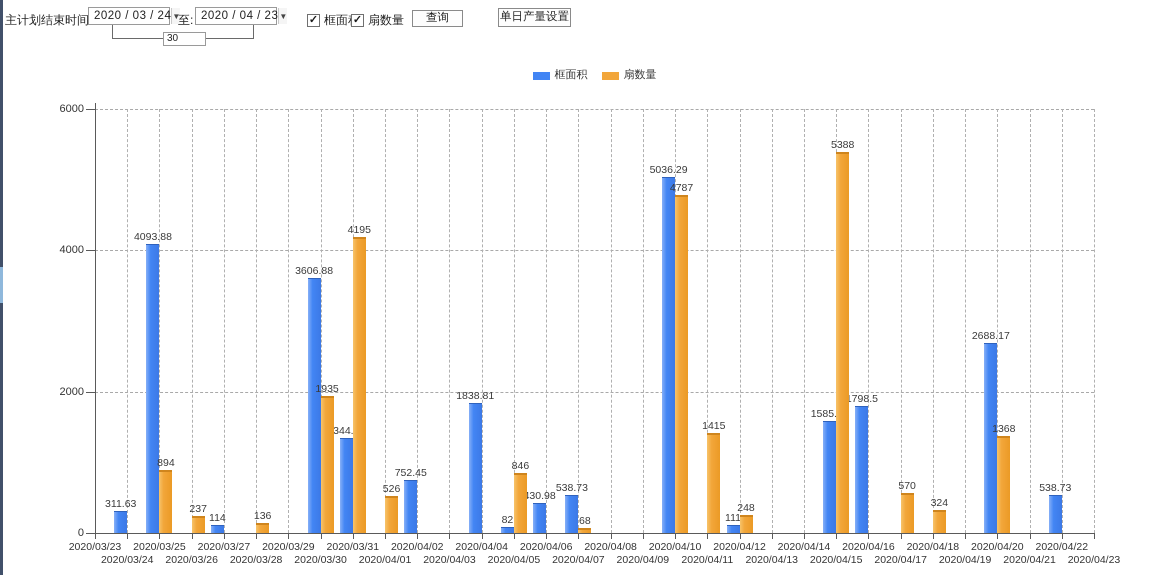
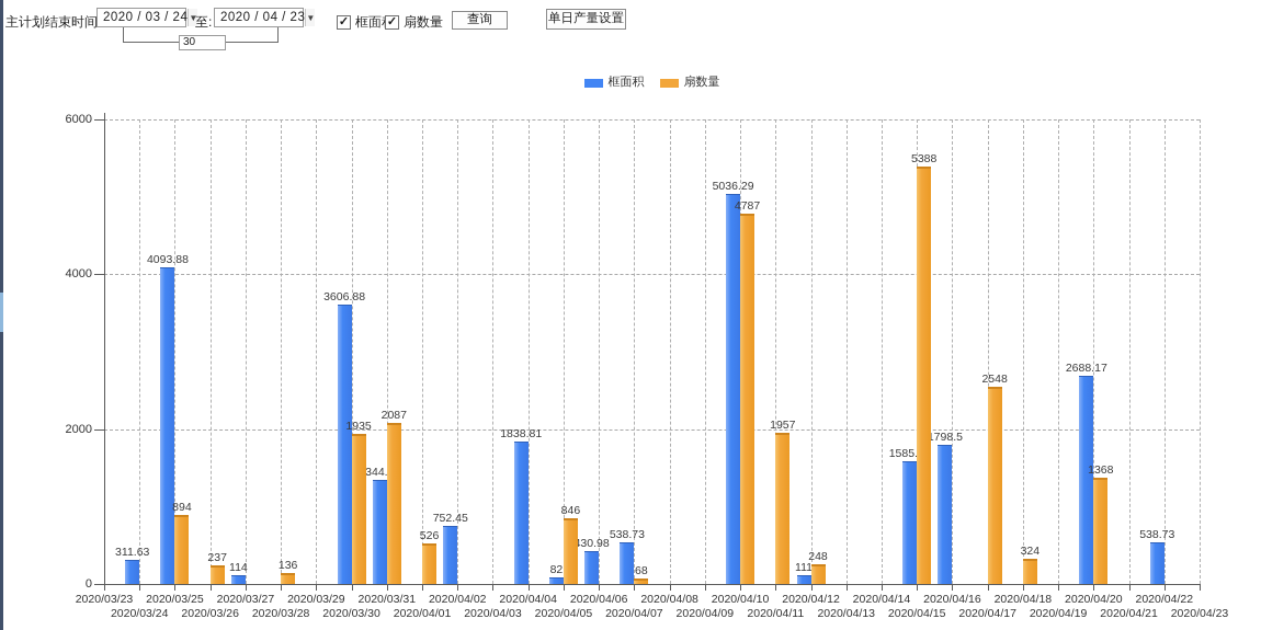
扇数量/2020/03/31: 4195 -> 2087
扇数量/2020/04/11: 1415 -> 1957
扇数量/2020/04/17: 570 -> 2548
